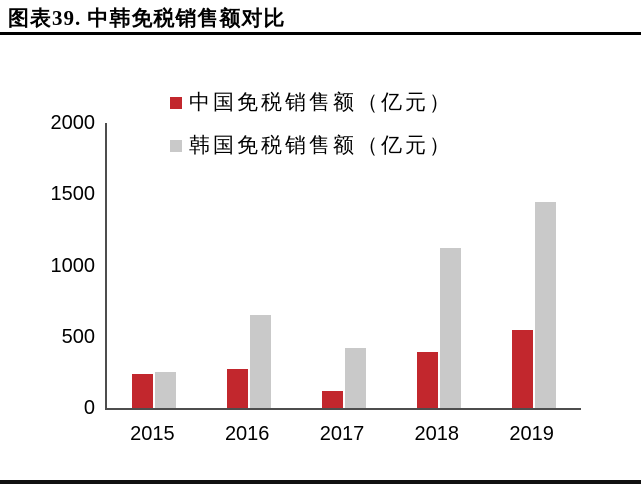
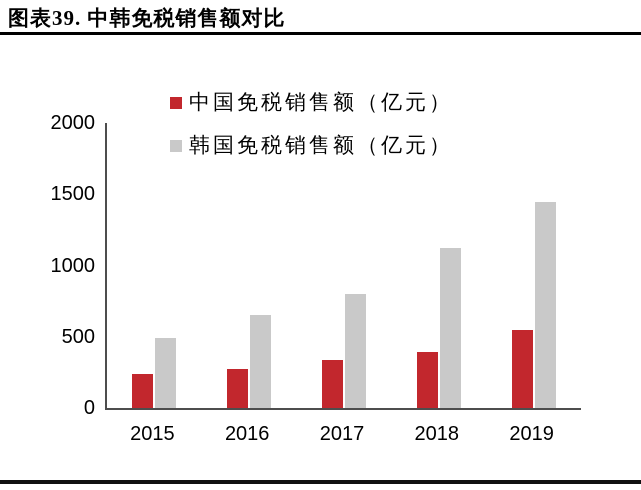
韩国免税销售额（亿元）/2015: 250 -> 490
中国免税销售额（亿元）/2017: 120 -> 340
韩国免税销售额（亿元）/2017: 420 -> 800
